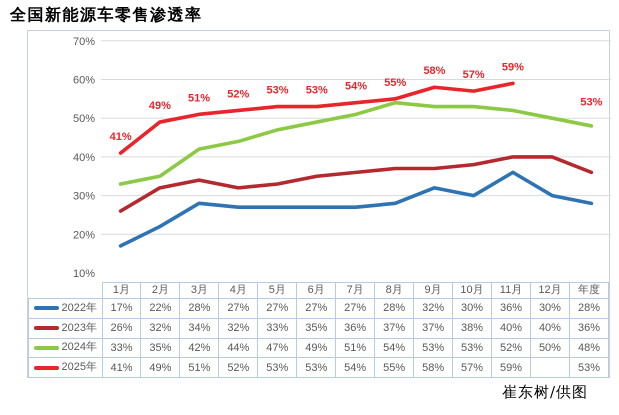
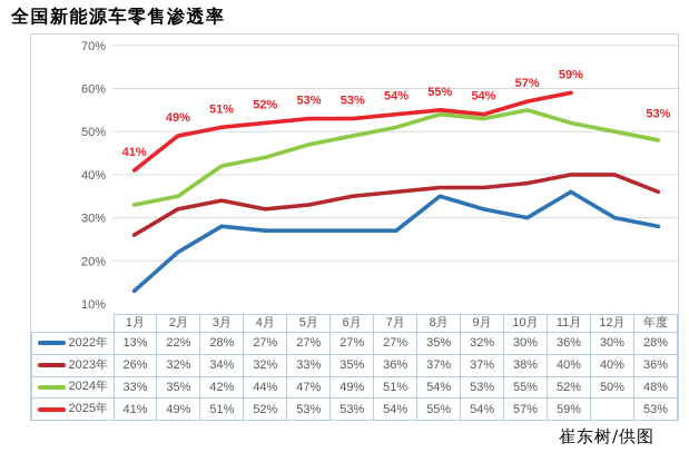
2022年/1月: 17% -> 13%
2022年/8月: 28% -> 35%
2025年/9月: 58% -> 54%
2024年/10月: 53% -> 55%
